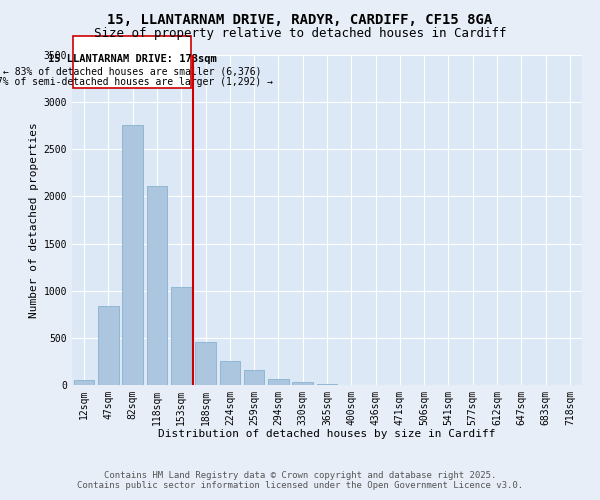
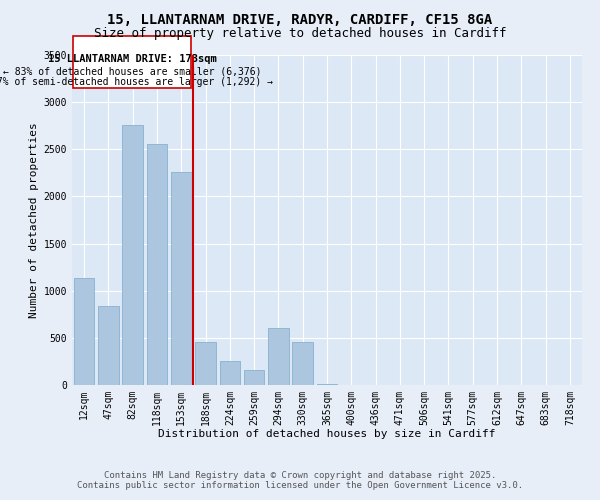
12sqm: 60 -> 1140
118sqm: 2110 -> 2560
153sqm: 1040 -> 2260
294sqm: 60 -> 600
330sqm: 40 -> 460
